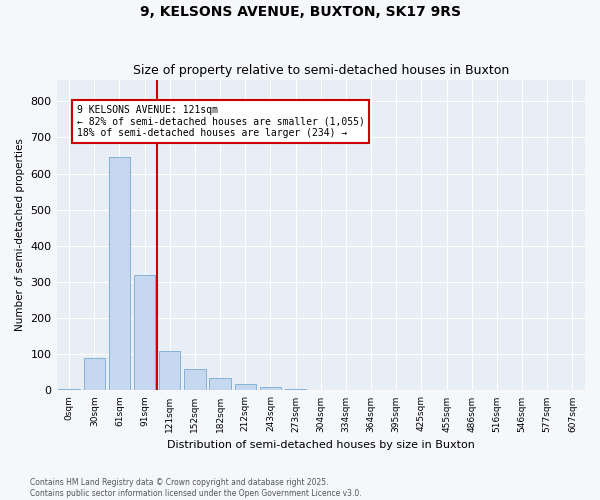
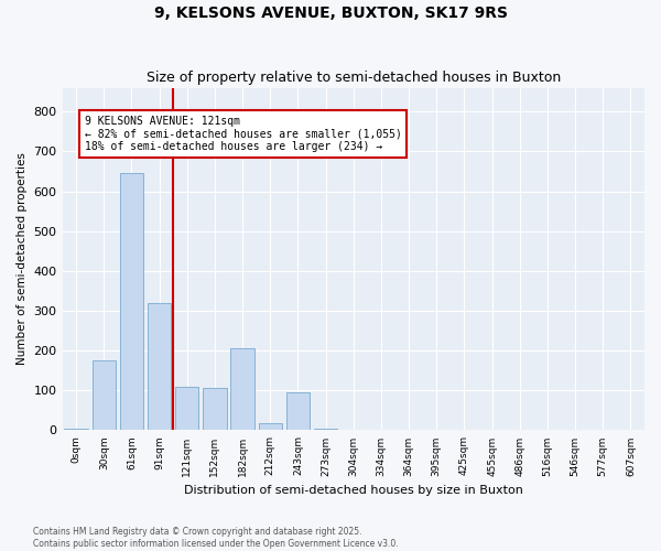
30sqm: 90 -> 175
152sqm: 60 -> 105
182sqm: 35 -> 205
243sqm: 10 -> 95
